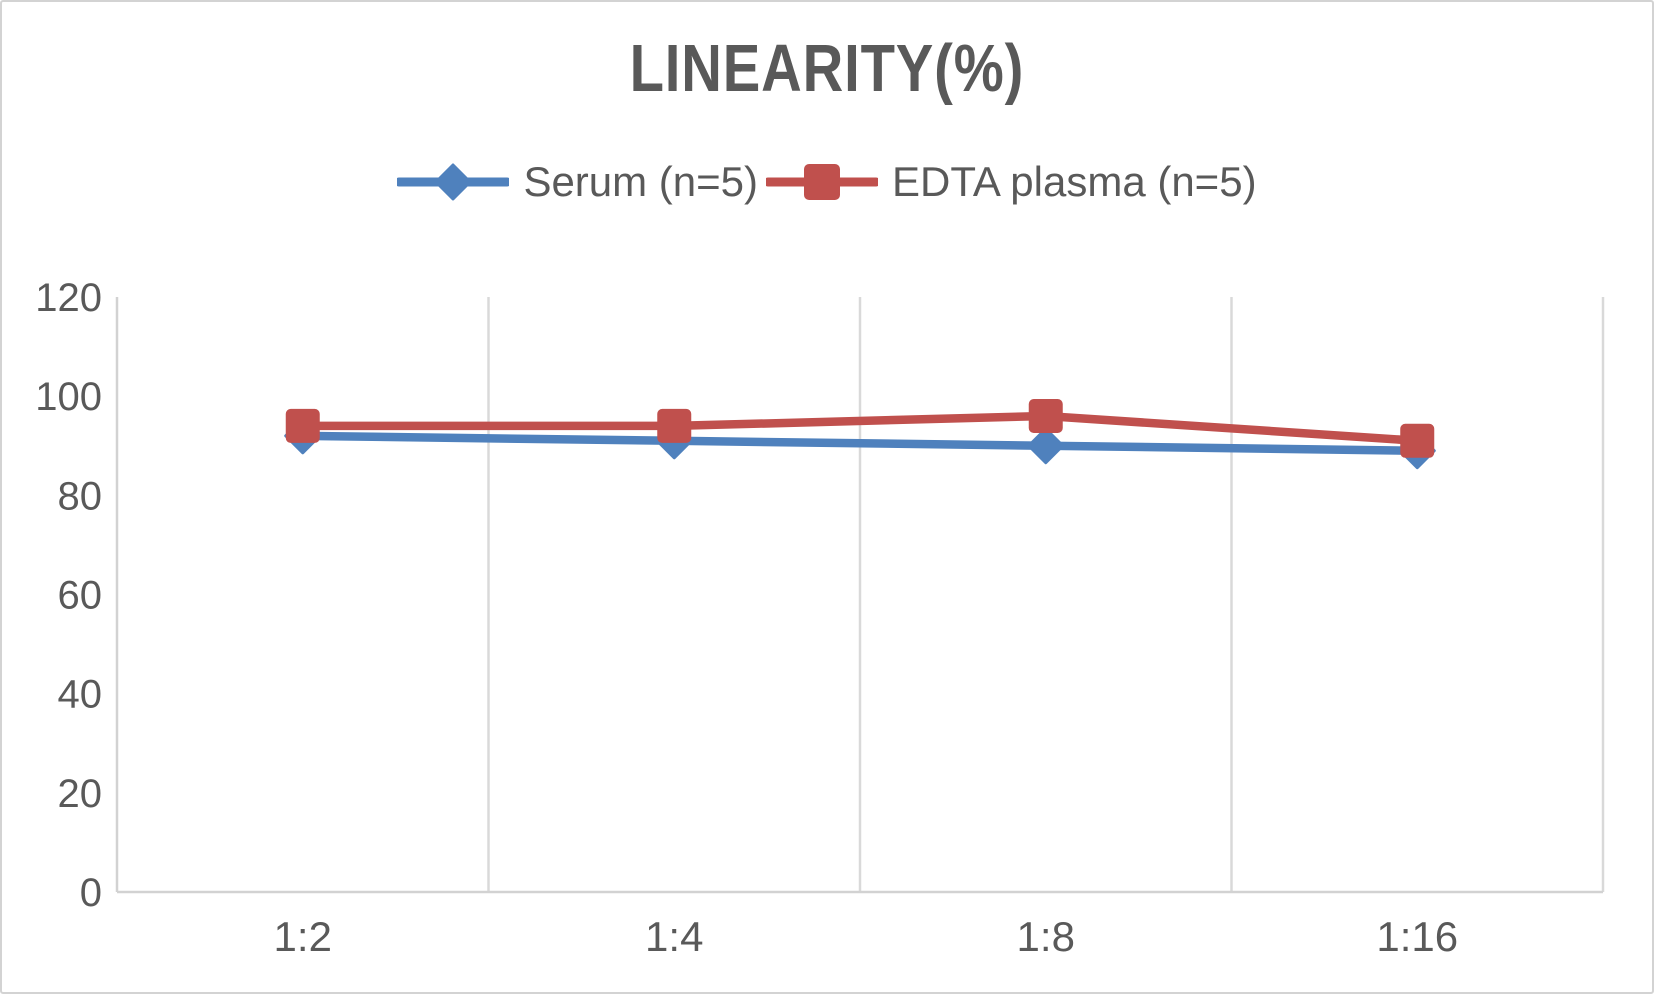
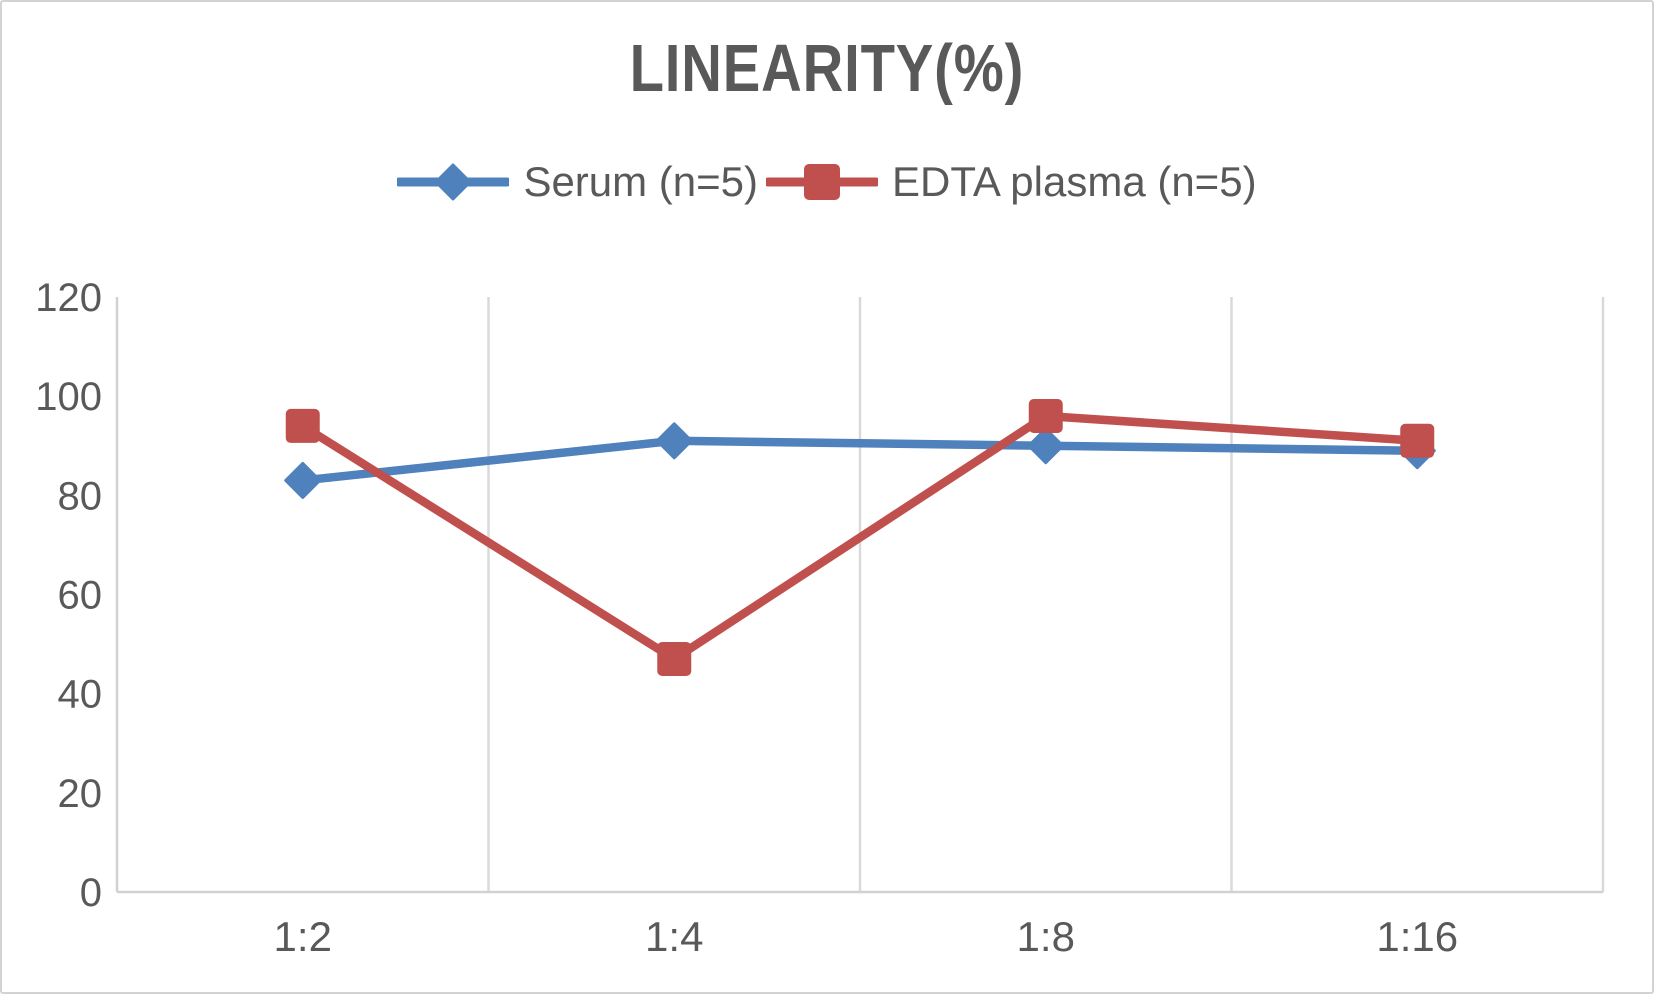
Serum (n=5)/1:2: 92 -> 83
EDTA plasma (n=5)/1:4: 94 -> 47
